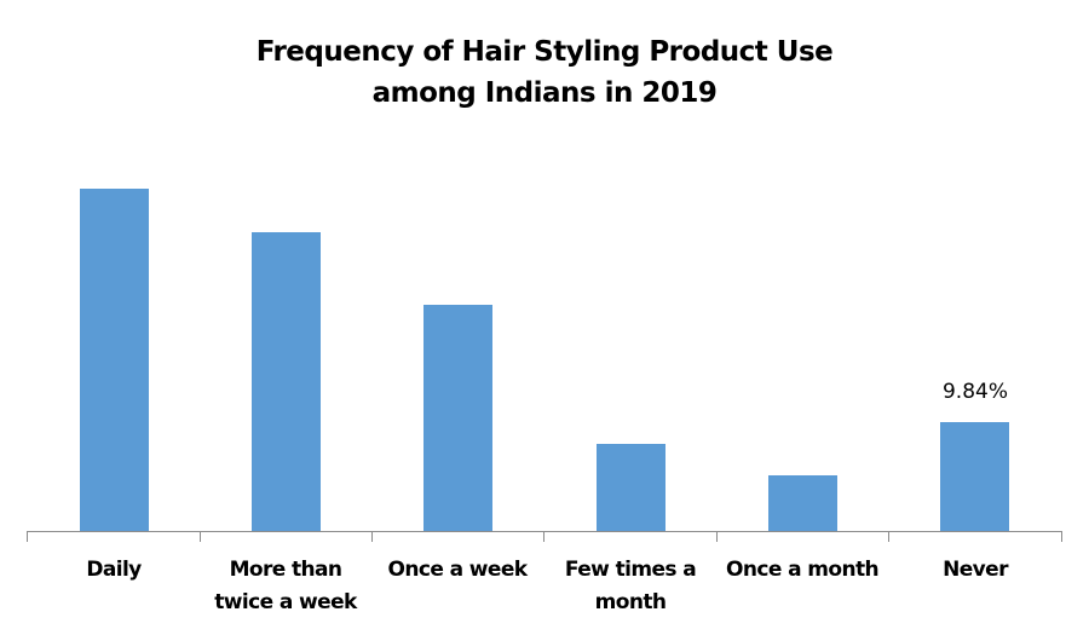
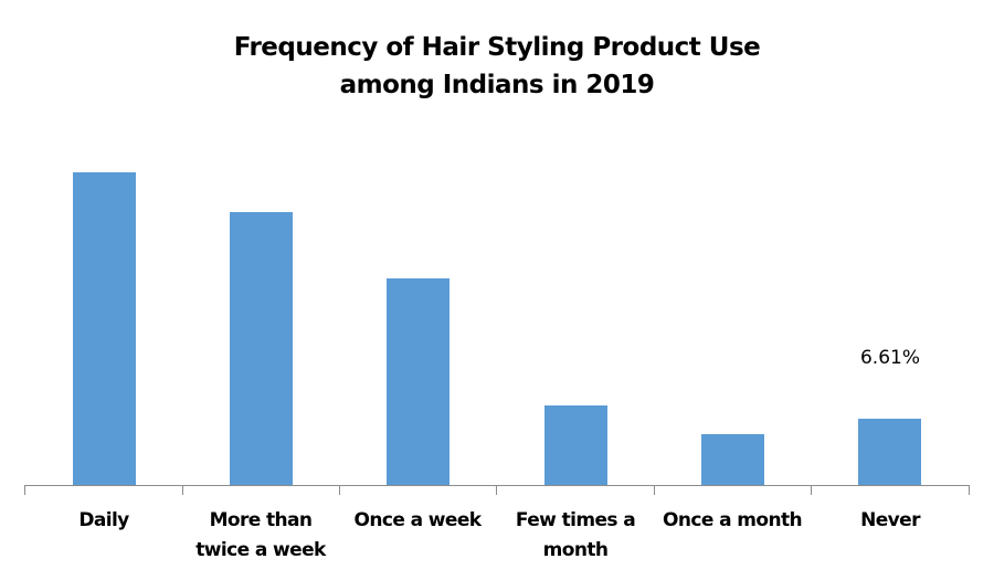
Never: 9.84% -> 6.61%
